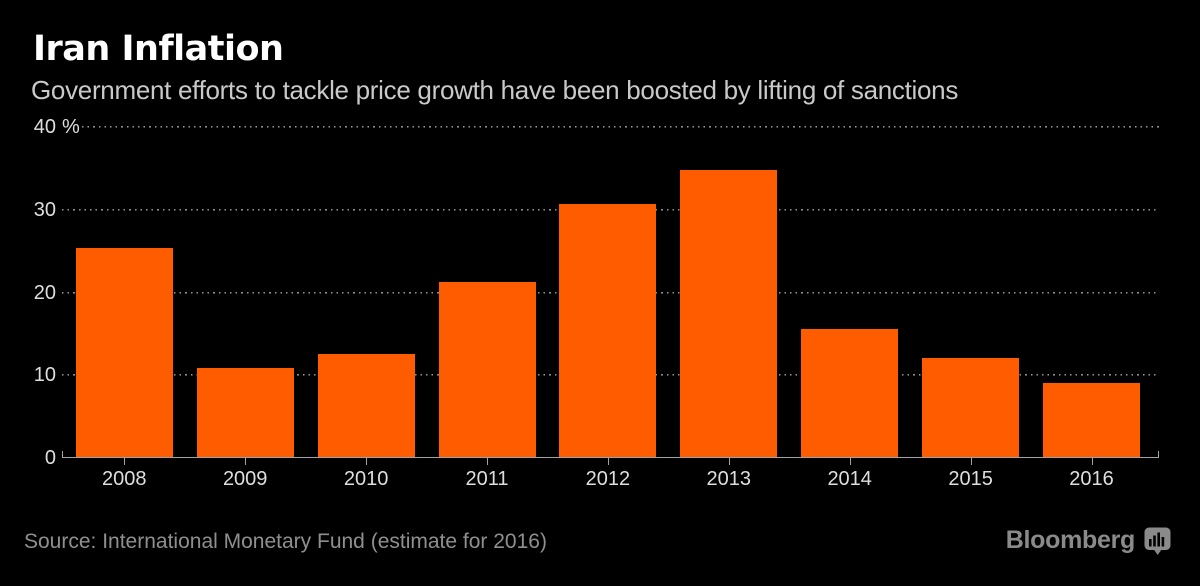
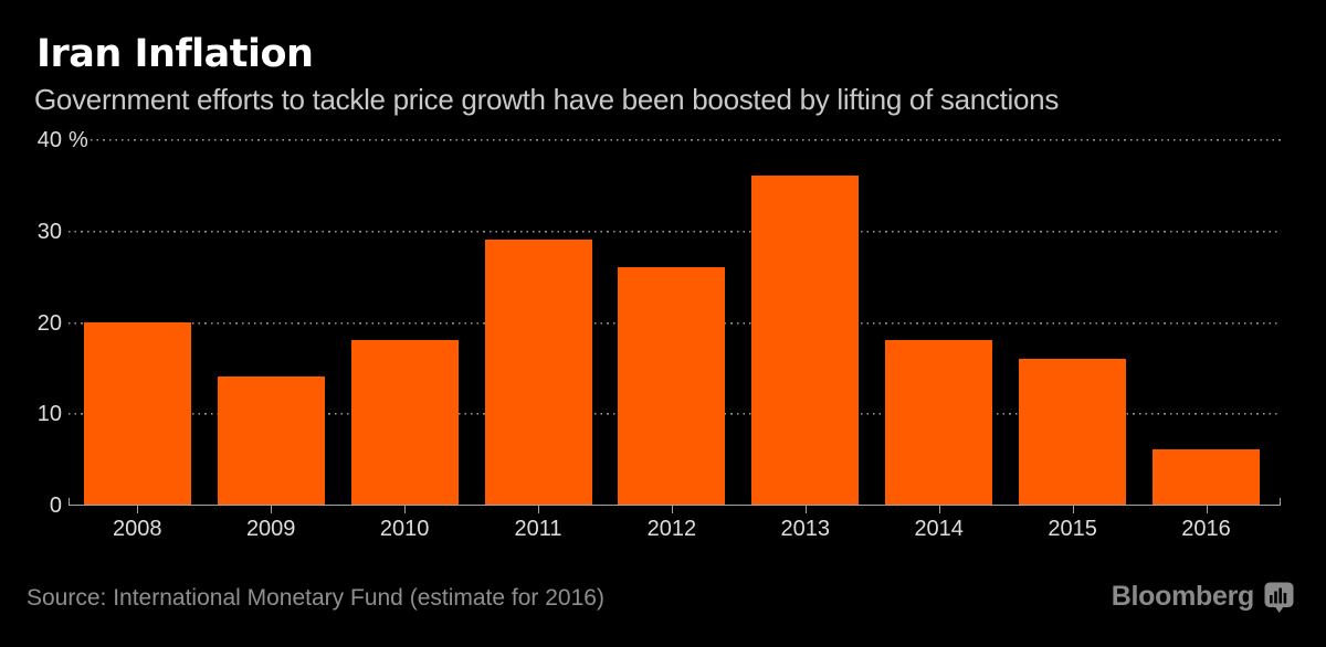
2008: 25 -> 20
2009: 11 -> 14
2010: 12 -> 18
2011: 21 -> 29
2012: 31 -> 26
2013: 35 -> 36
2014: 16 -> 18
2015: 12 -> 16
2016: 9 -> 6
